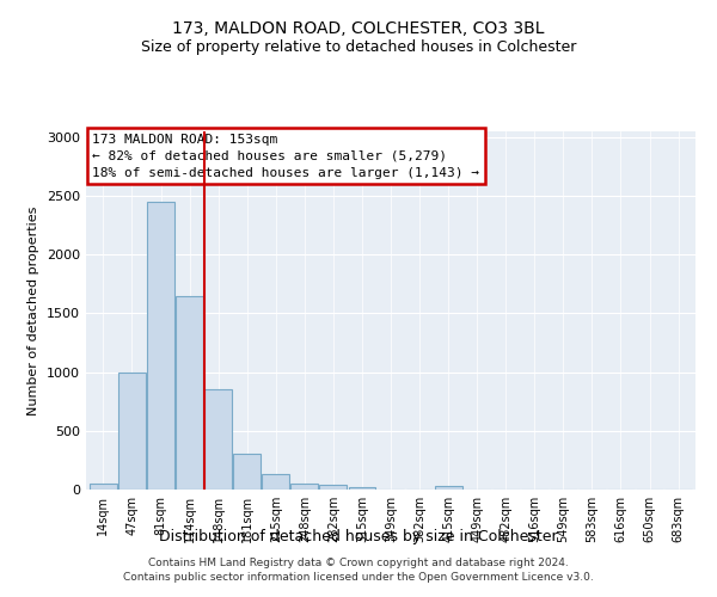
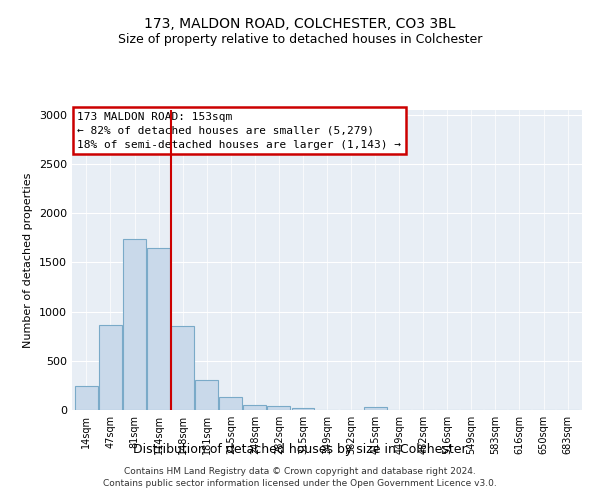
14sqm: 50 -> 240
47sqm: 1000 -> 860
81sqm: 2450 -> 1740
